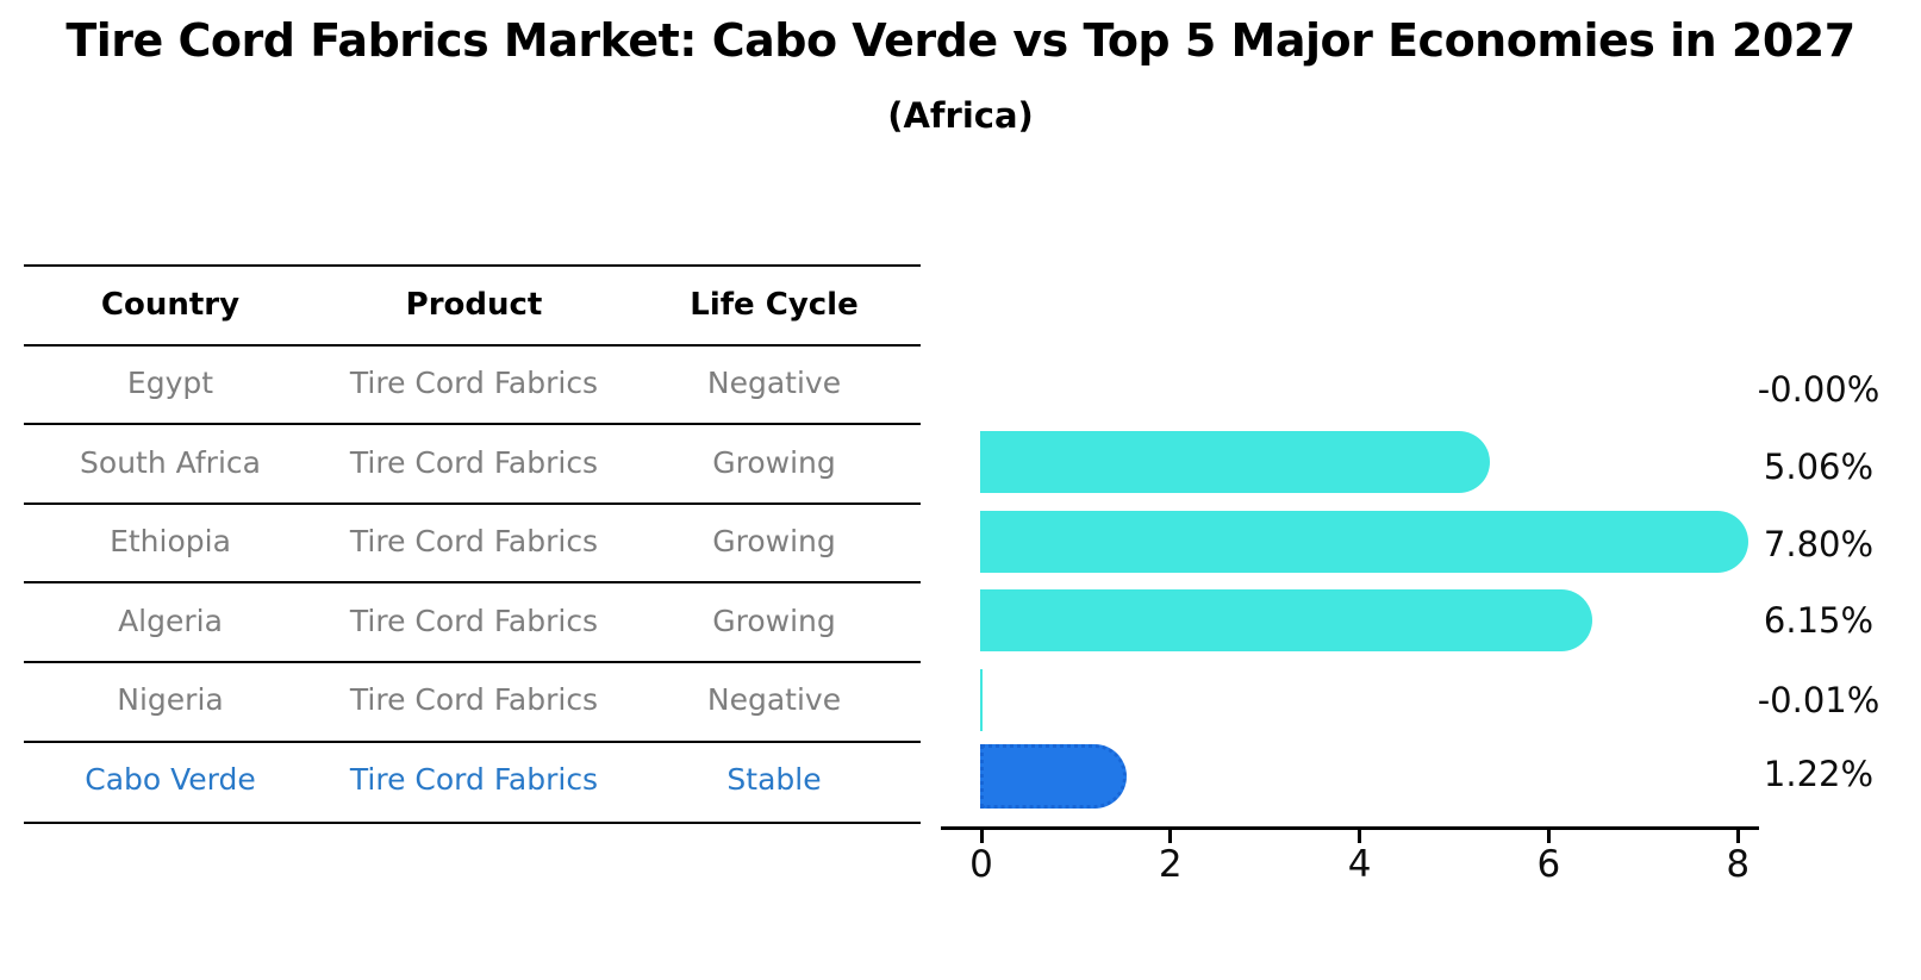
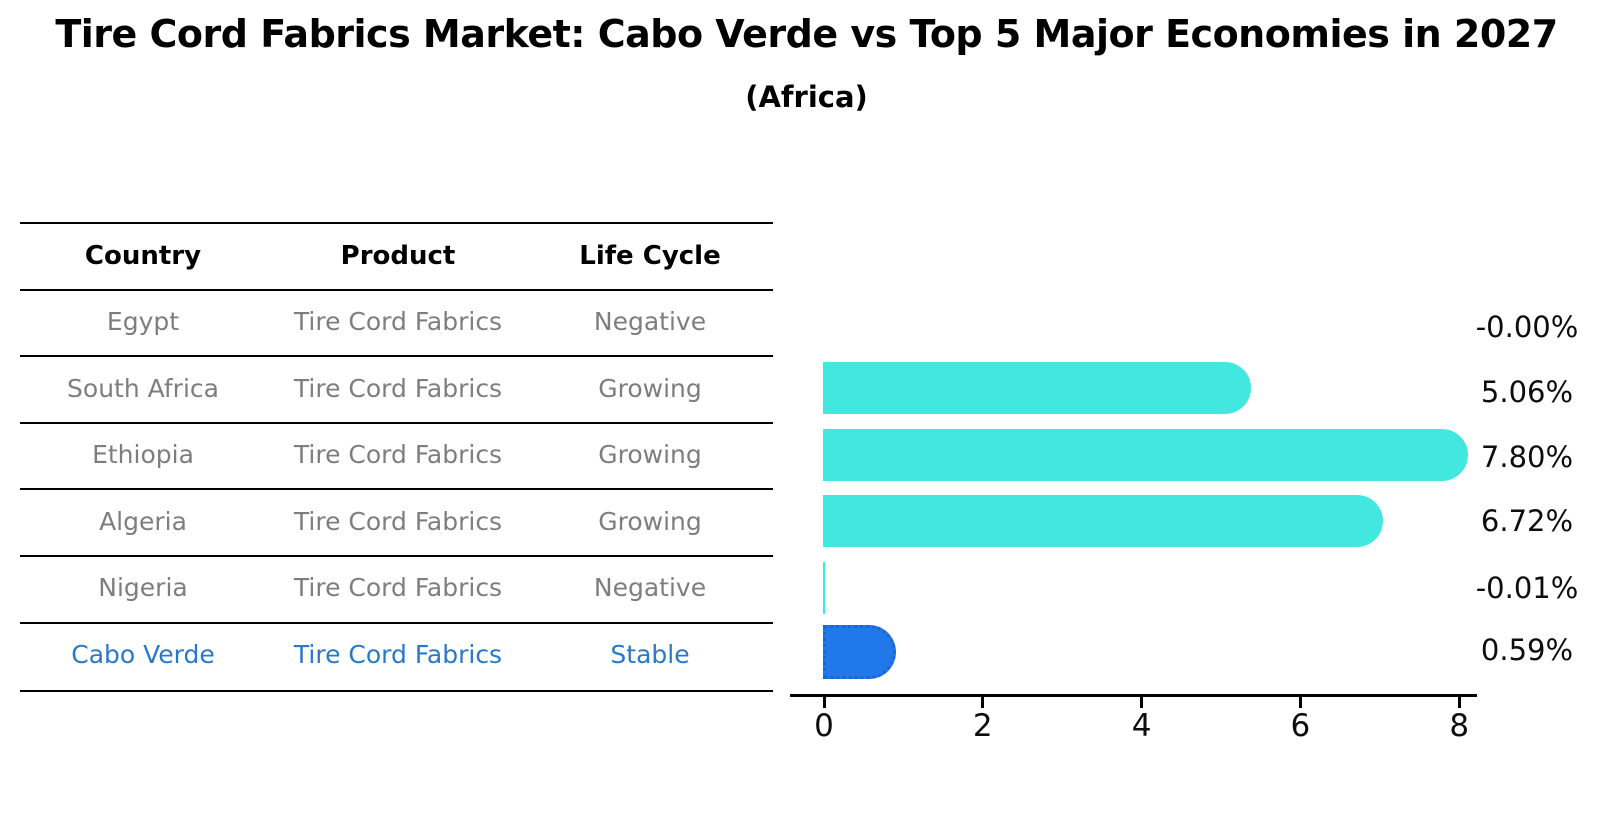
Algeria: 6.15% -> 6.72%
Cabo Verde: 1.22% -> 0.59%
